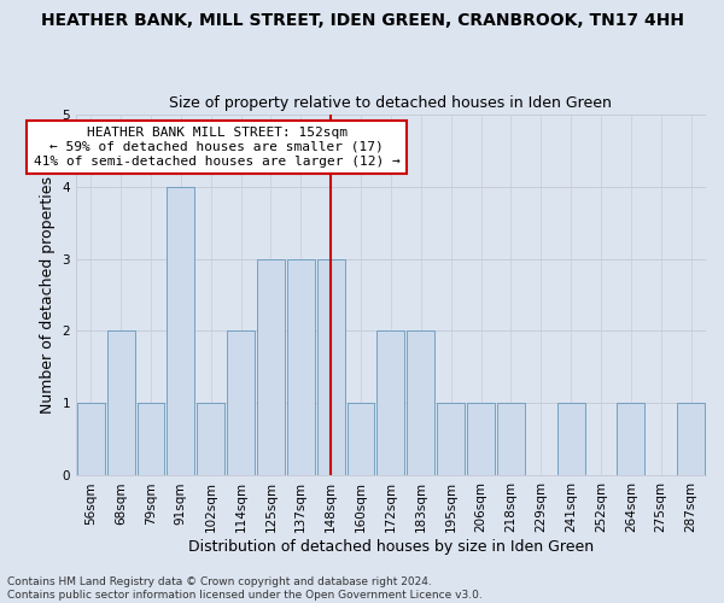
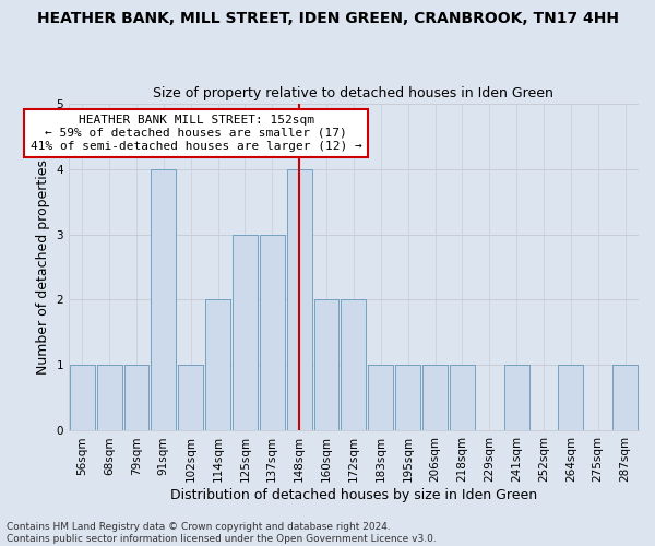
68sqm: 2 -> 1
148sqm: 3 -> 4
160sqm: 1 -> 2
183sqm: 2 -> 1
